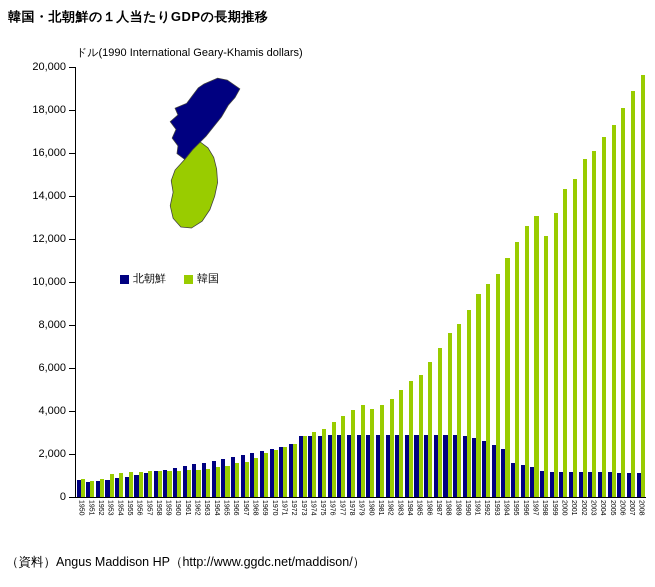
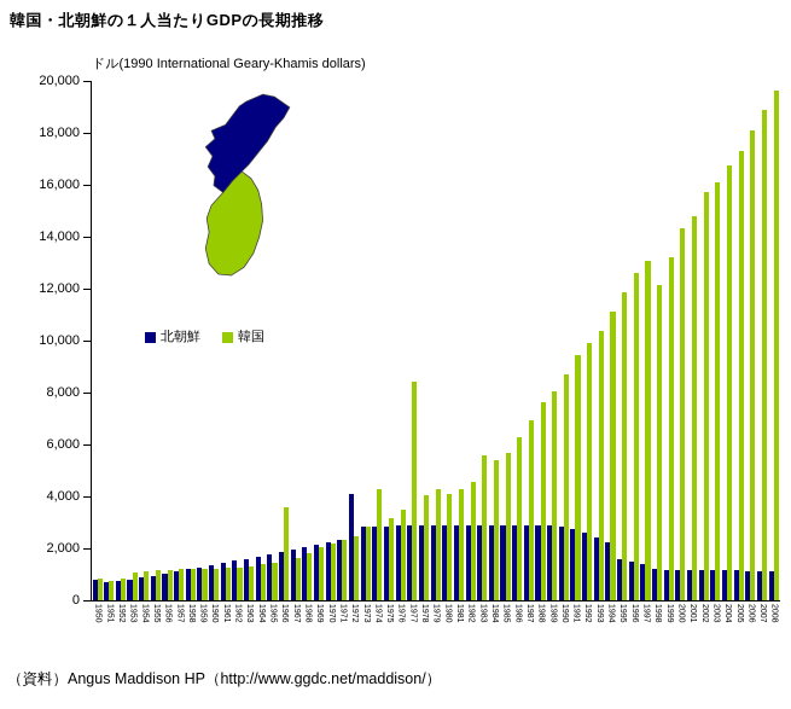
韓国/1966: 1600 -> 3600
北朝鮮/1972: 2400 -> 4100
韓国/1974: 3000 -> 4300
韓国/1977: 3800 -> 8400
韓国/1983: 5000 -> 5600
